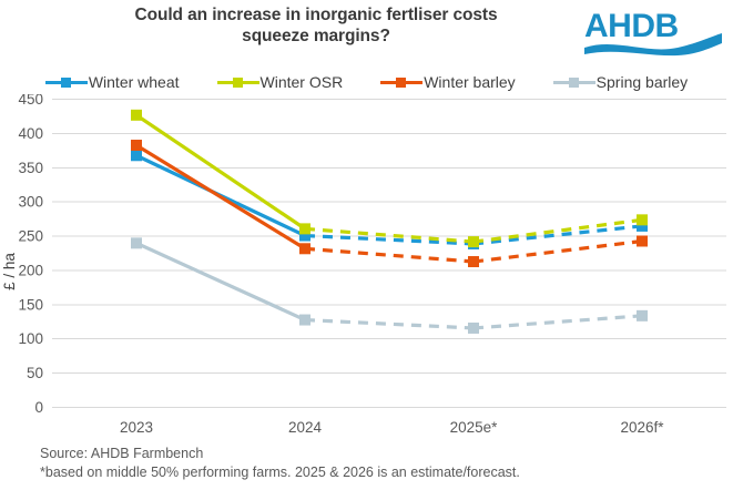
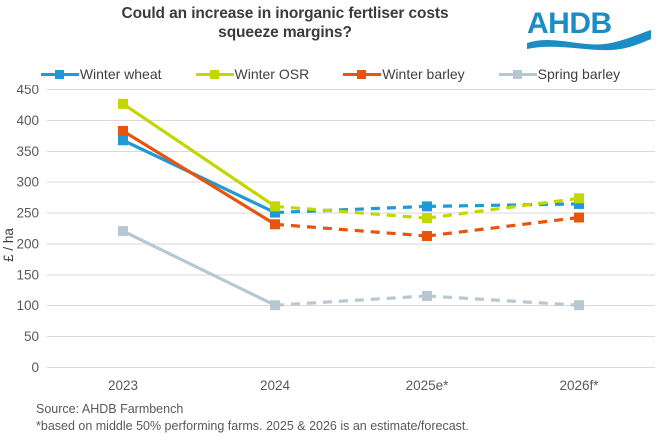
Spring barley/2023: 240 -> 220
Spring barley/2024: 130 -> 100
Winter wheat/2025e*: 240 -> 260
Spring barley/2026f*: 130 -> 100
